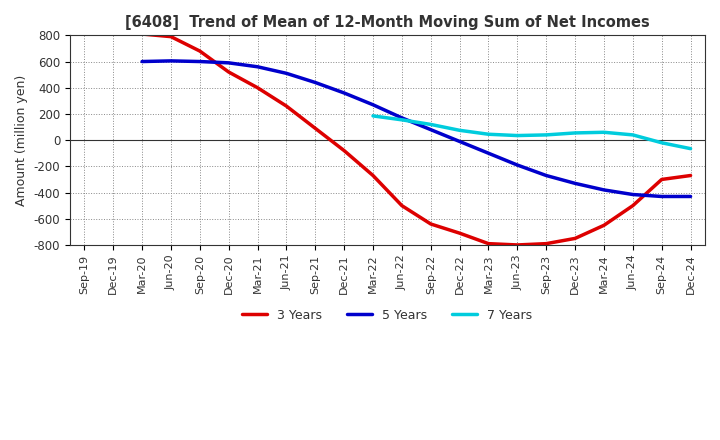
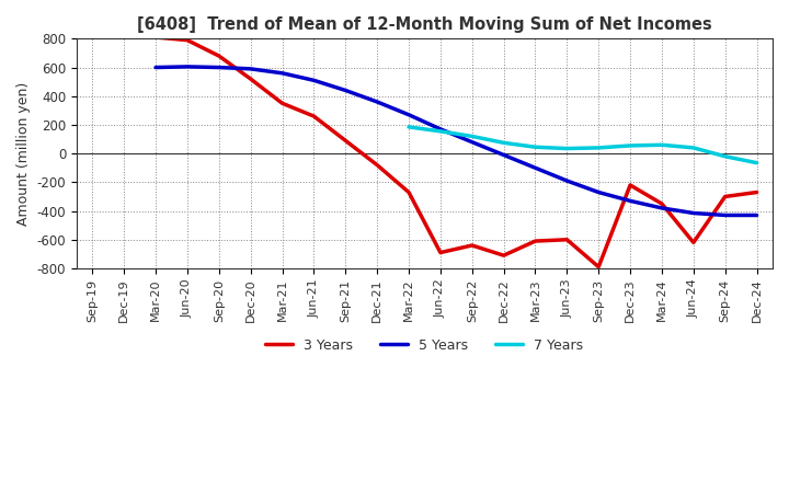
3 Years/Mar-21: 400 -> 350
3 Years/Jun-22: -500 -> -690
3 Years/Mar-23: -790 -> -610
3 Years/Jun-23: -800 -> -600
3 Years/Dec-23: -750 -> -220
3 Years/Mar-24: -650 -> -350
3 Years/Jun-24: -500 -> -620
